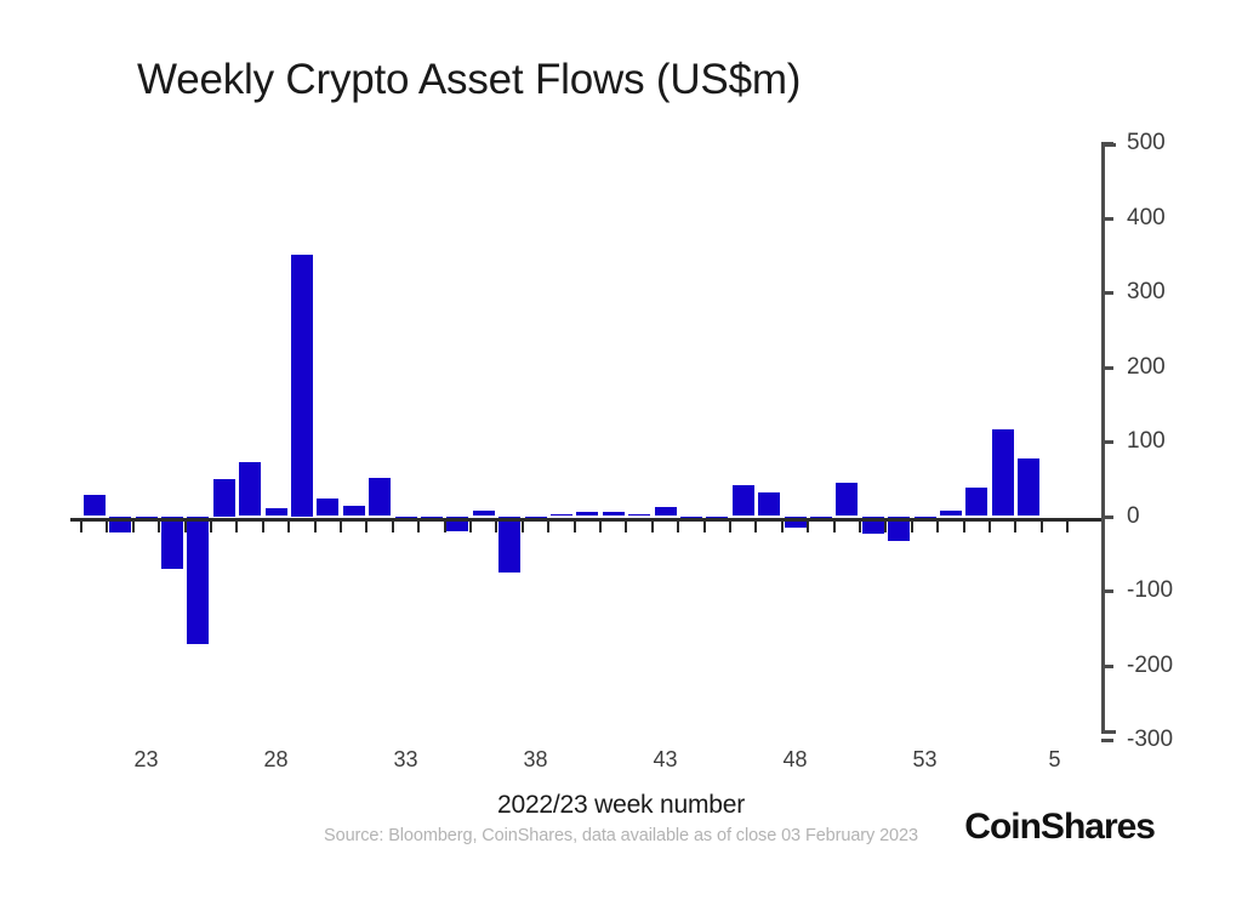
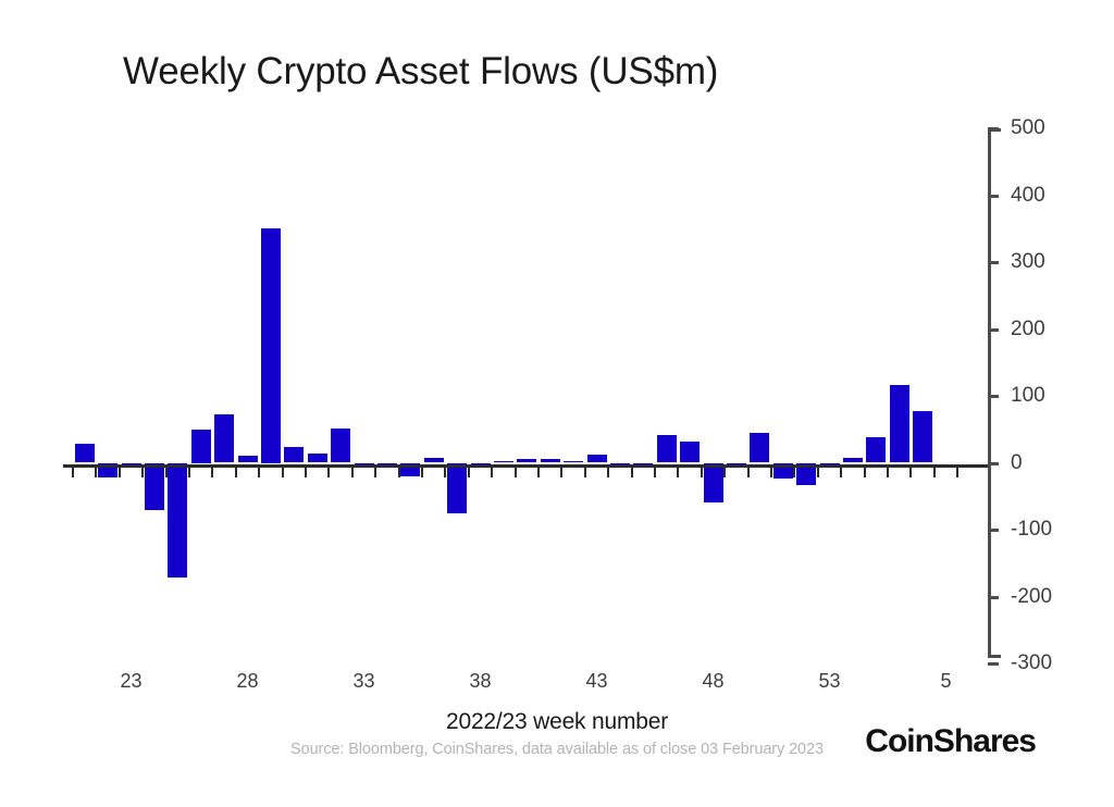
48: -20 -> -60
